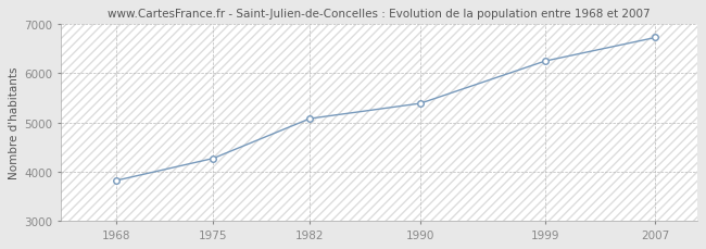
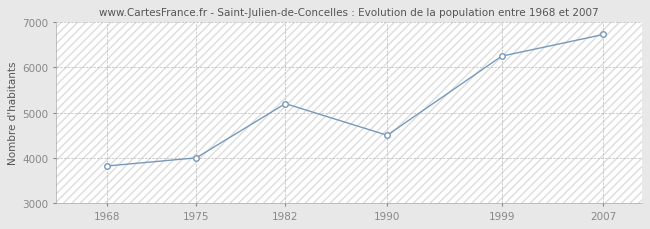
1975: 4270 -> 4000
1982: 5080 -> 5200
1990: 5390 -> 4500
